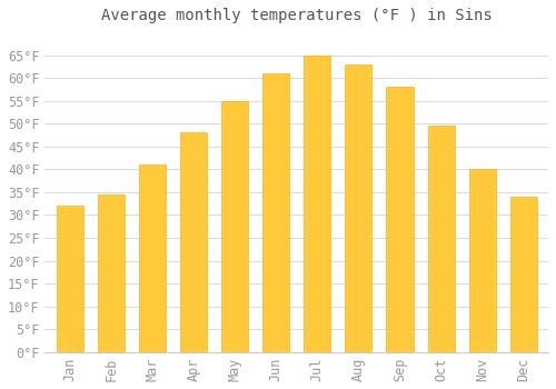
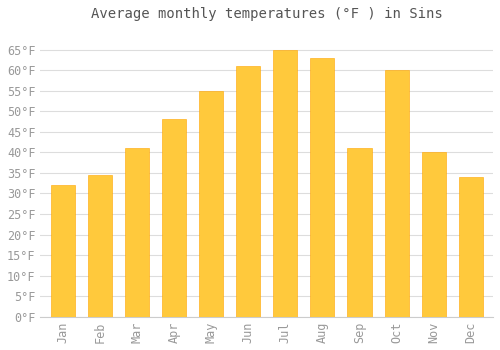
Sep: 58.0°F -> 41.0°F
Oct: 49.5°F -> 60.0°F
